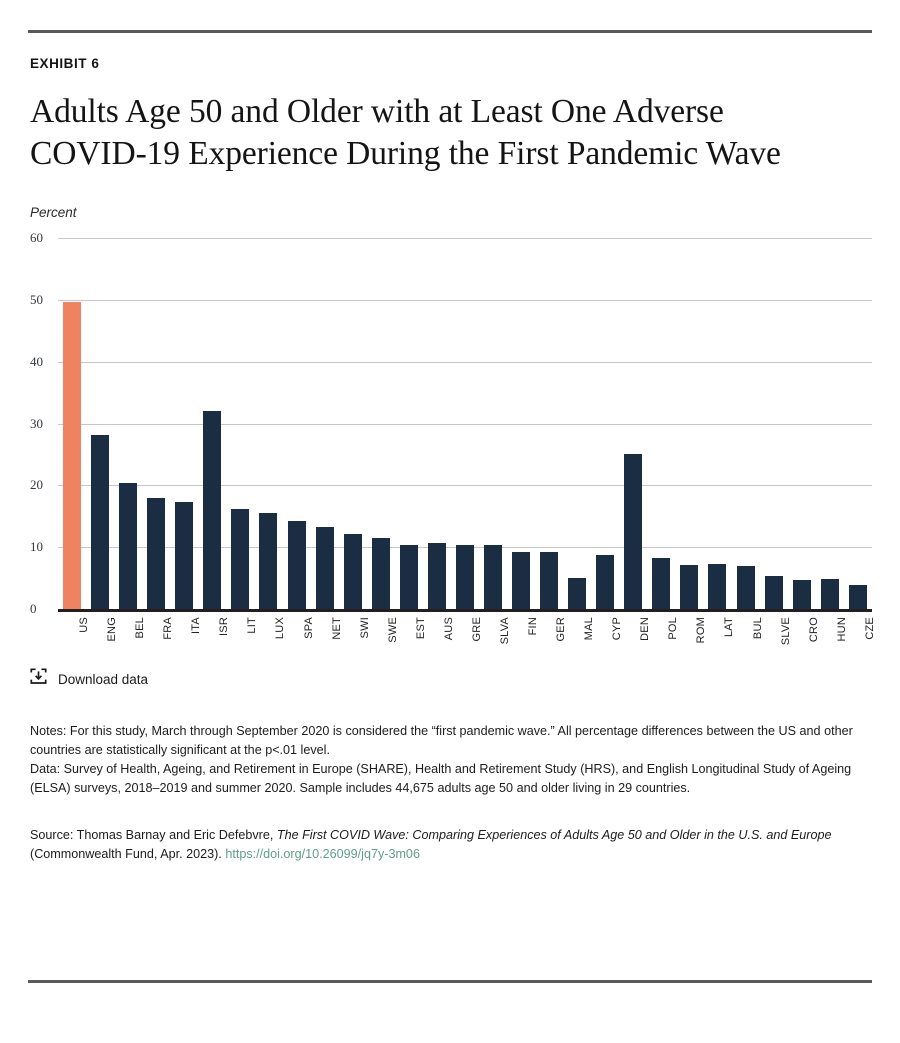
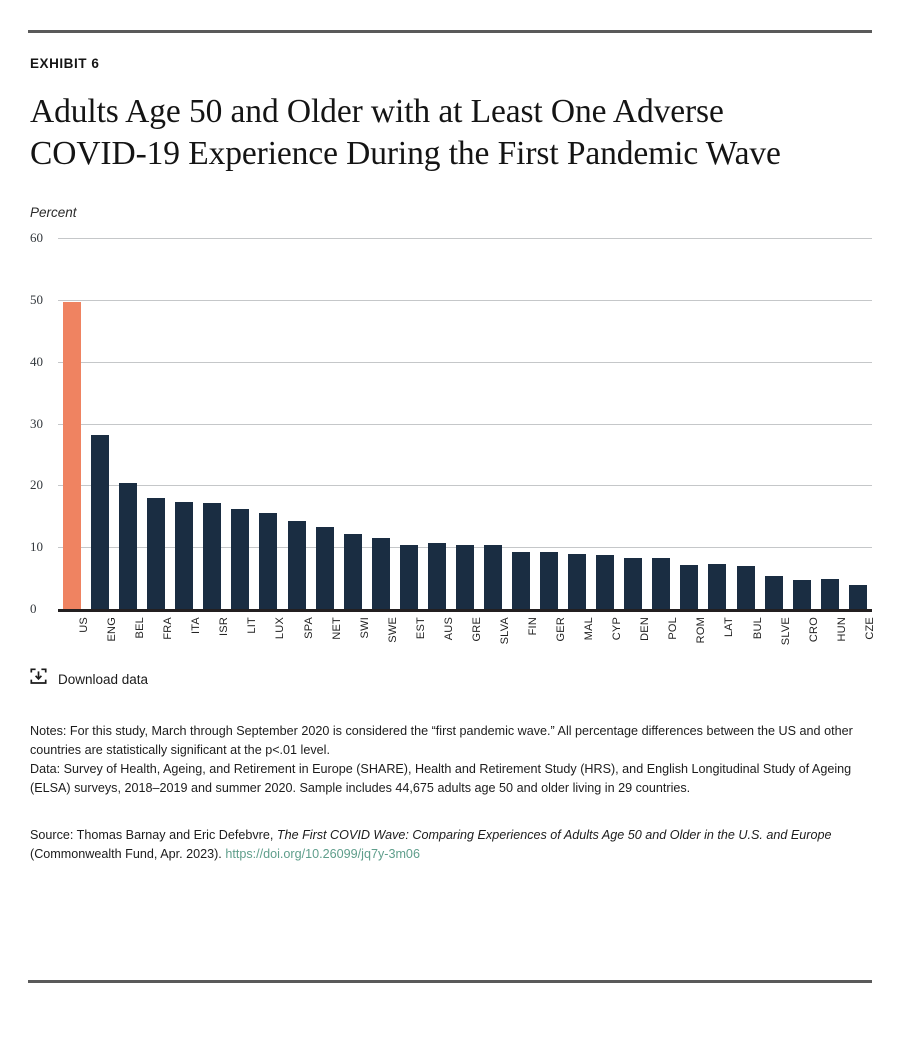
ISR: 32 -> 17
MAL: 5 -> 9
DEN: 25 -> 8
